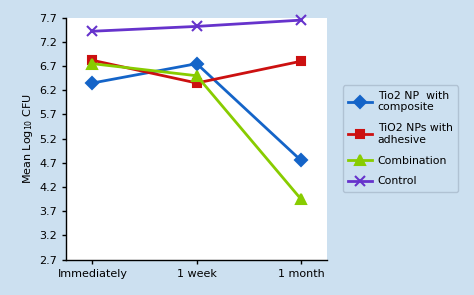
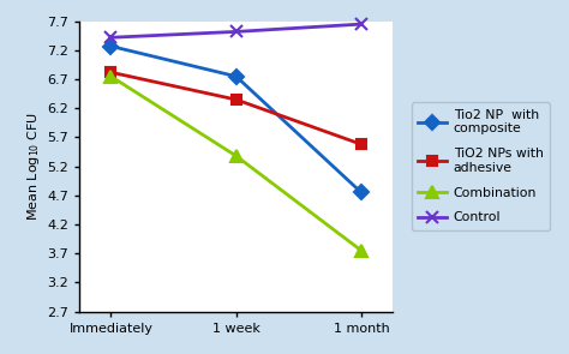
Tio2 NP with composite/Immediately: 6.35 -> 7.27
Combination/1 week: 6.50 -> 5.38
TiO2 NPs with adhesive/1 month: 6.80 -> 5.58
Combination/1 month: 3.95 -> 3.75
